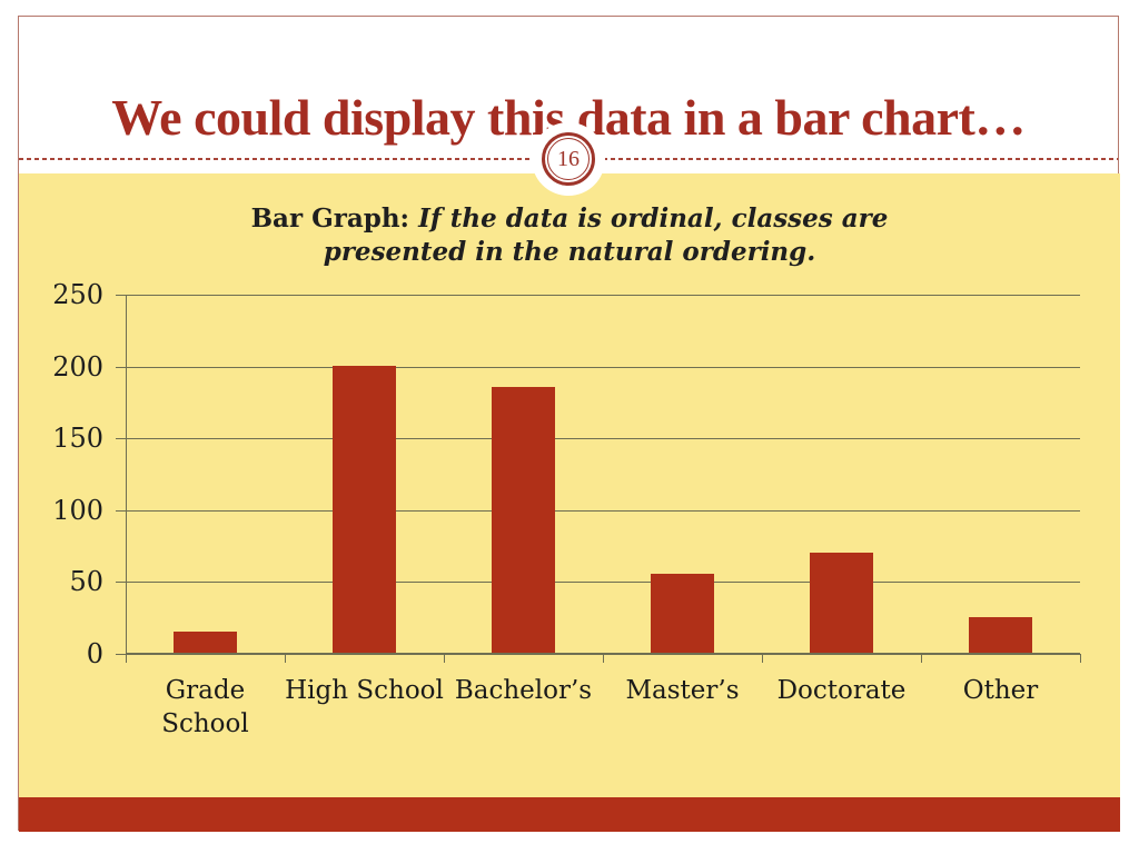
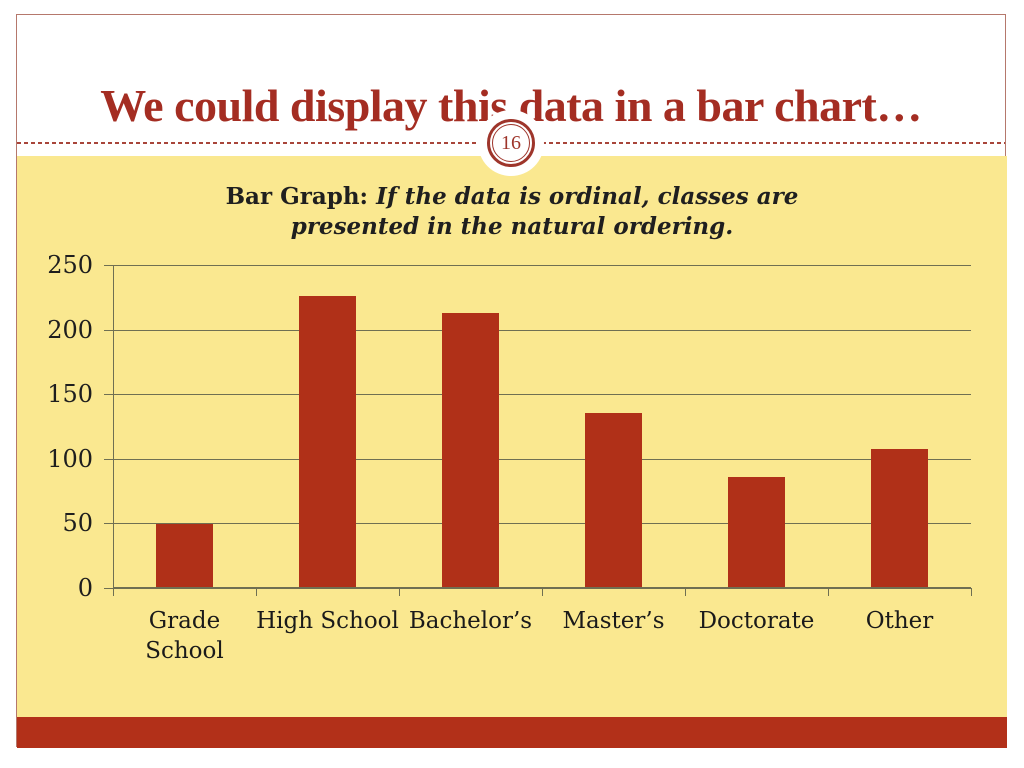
Grade School: 15 -> 49
High School: 200 -> 225
Bachelor’s: 185 -> 212
Master’s: 55 -> 135
Doctorate: 70 -> 85
Other: 25 -> 107
